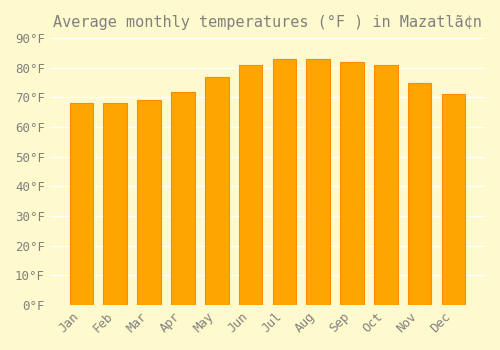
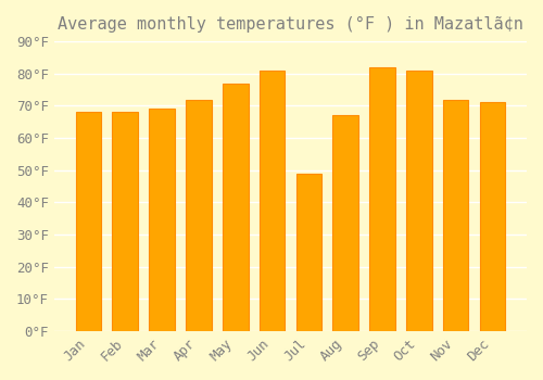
Jul: 83°F -> 49°F
Aug: 83°F -> 67°F
Nov: 75°F -> 72°F
